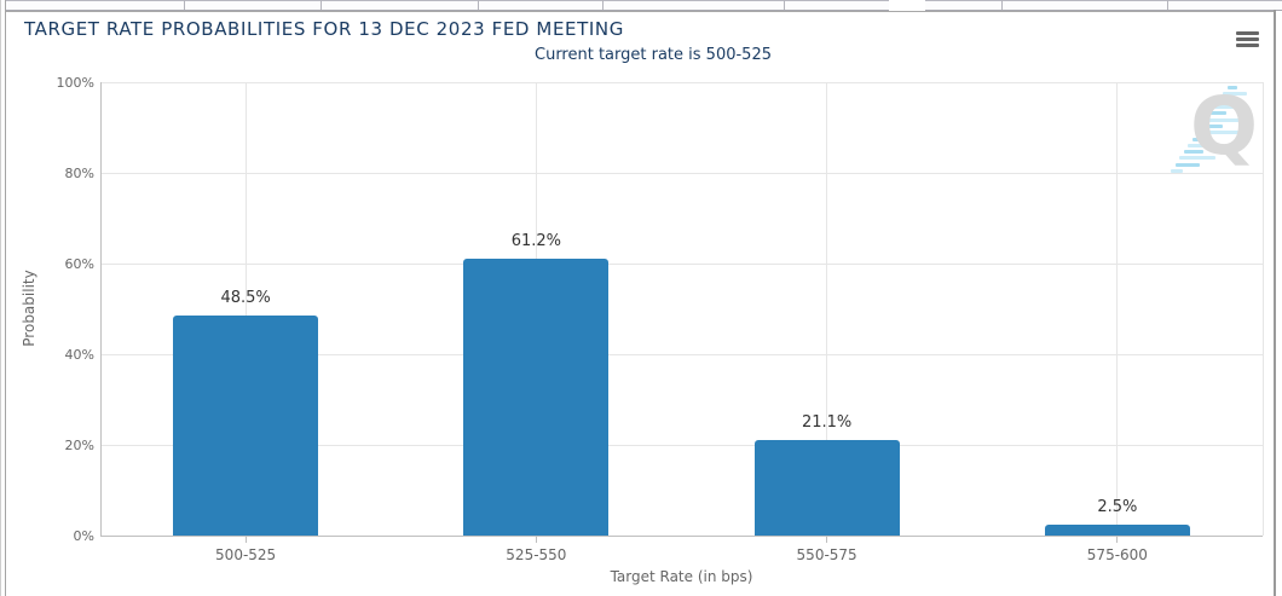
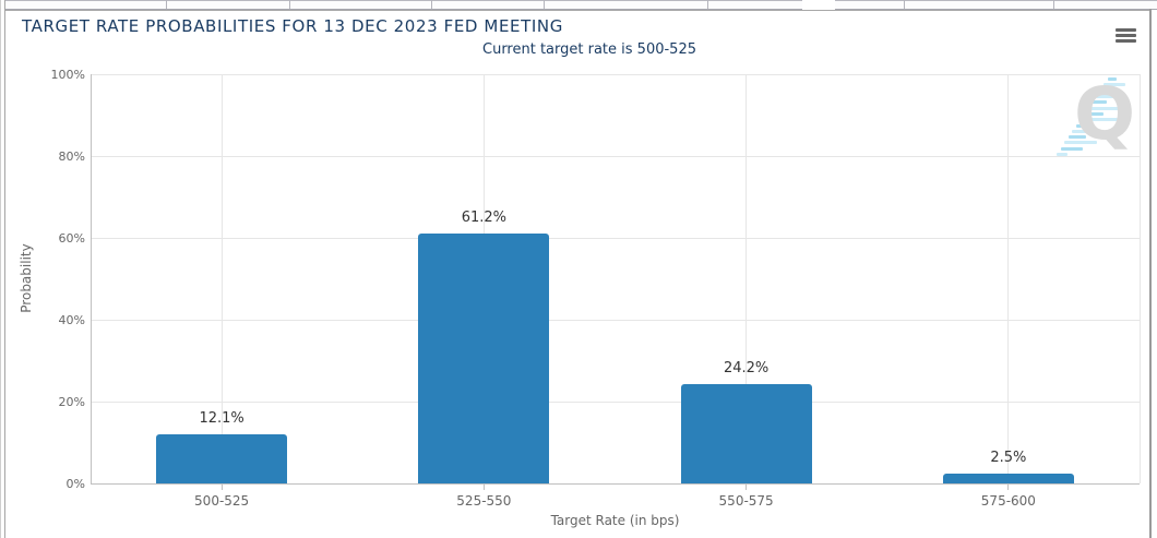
500-525: 48.5% -> 12.1%
550-575: 21.1% -> 24.2%
